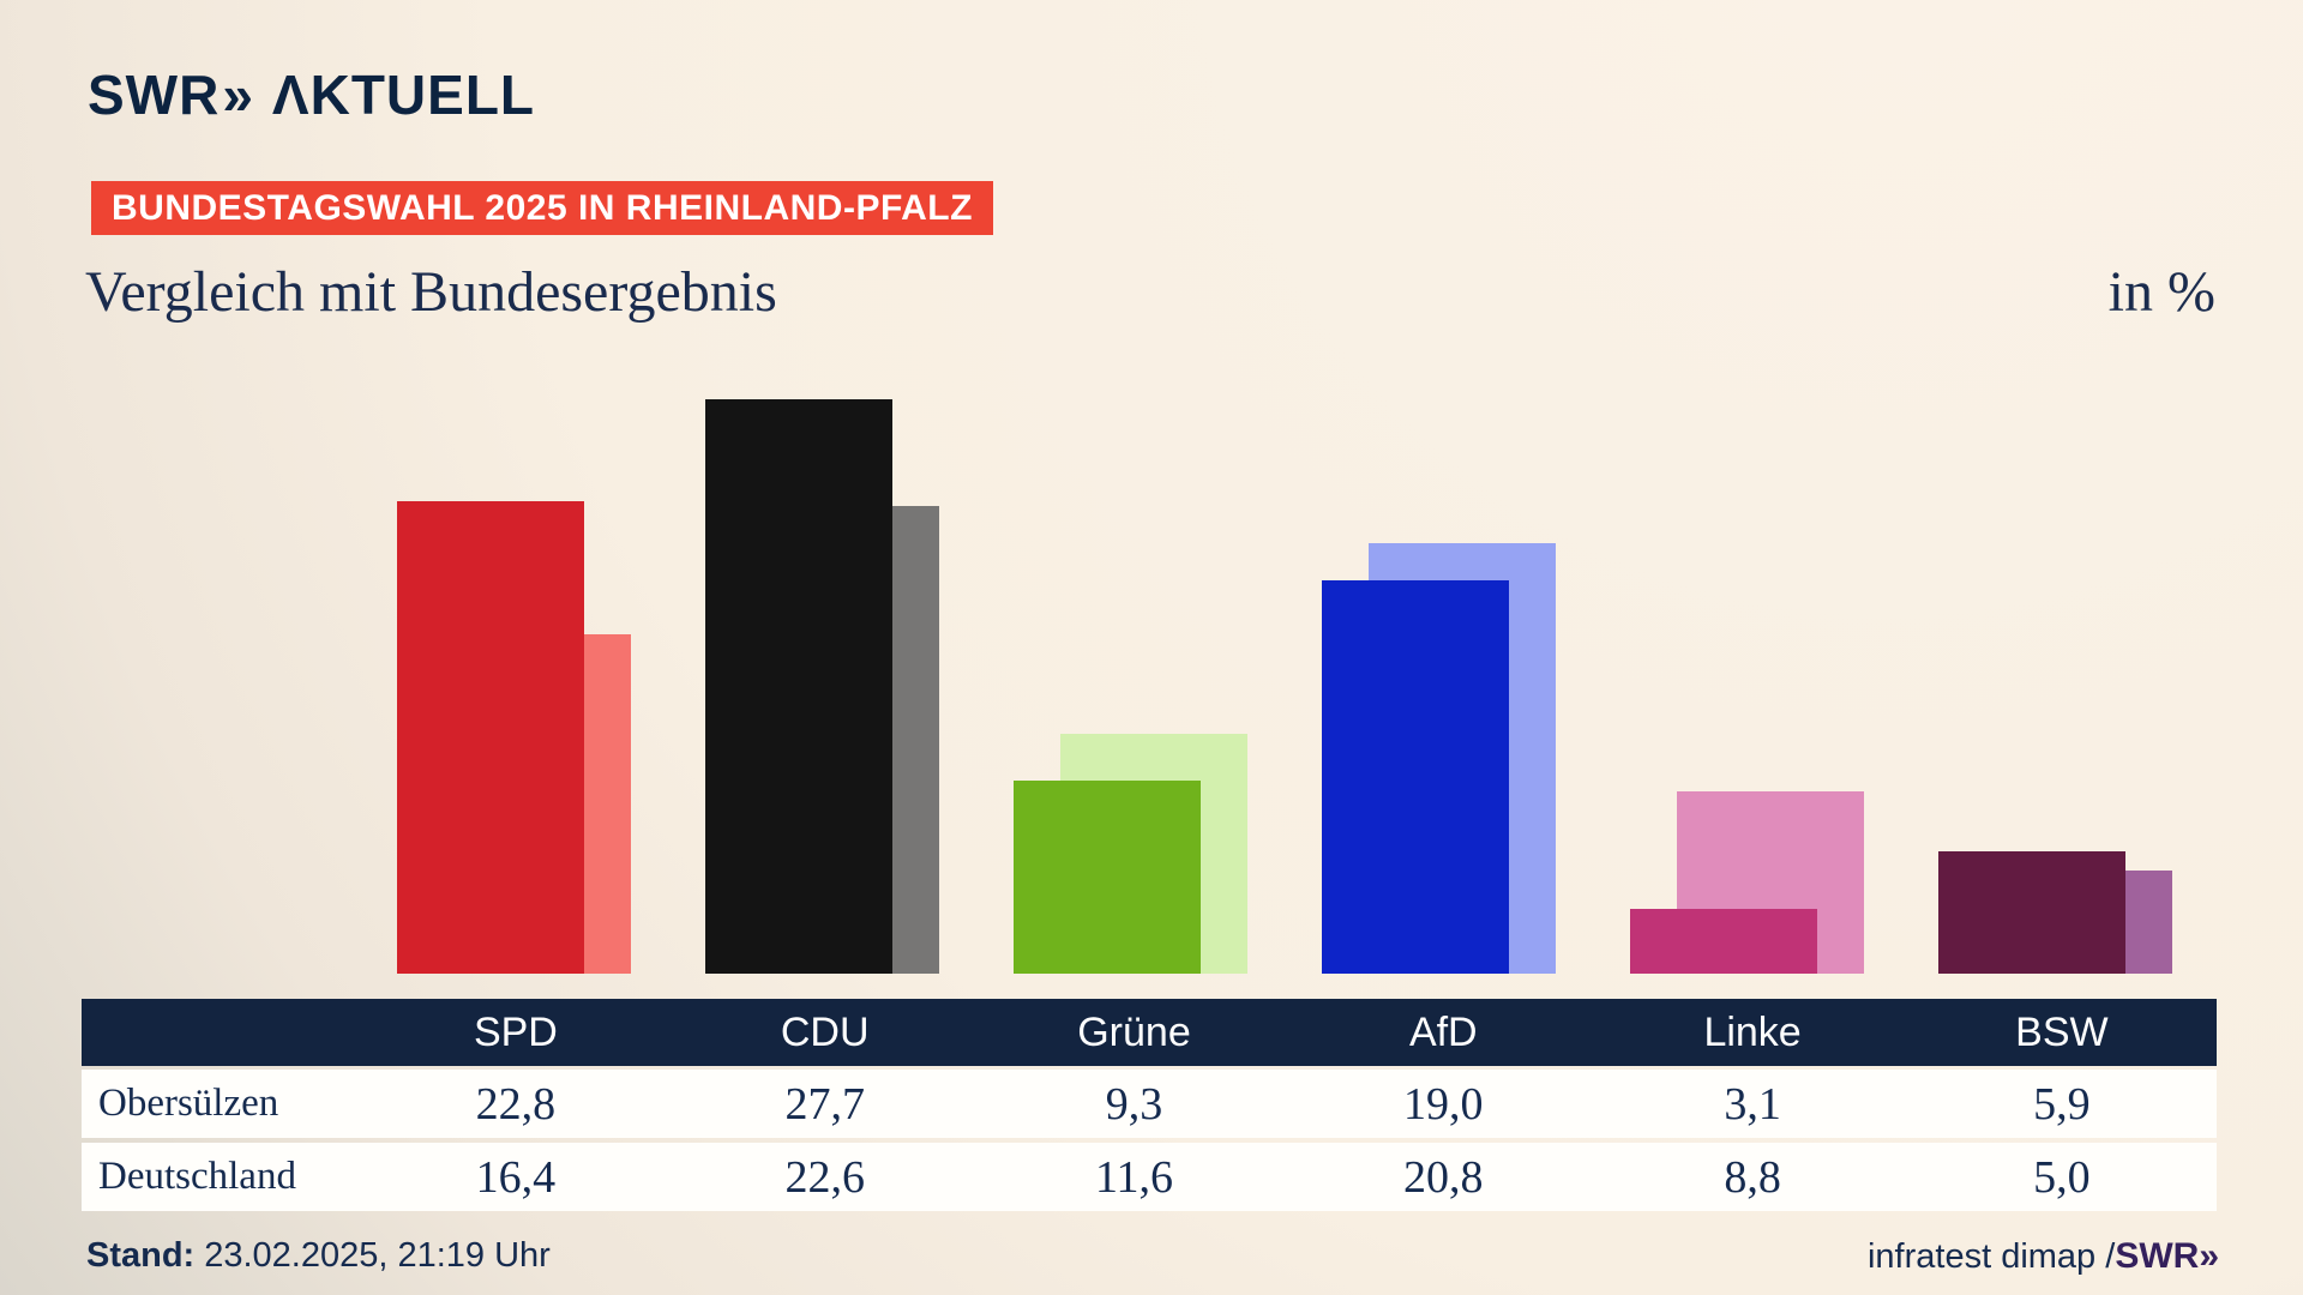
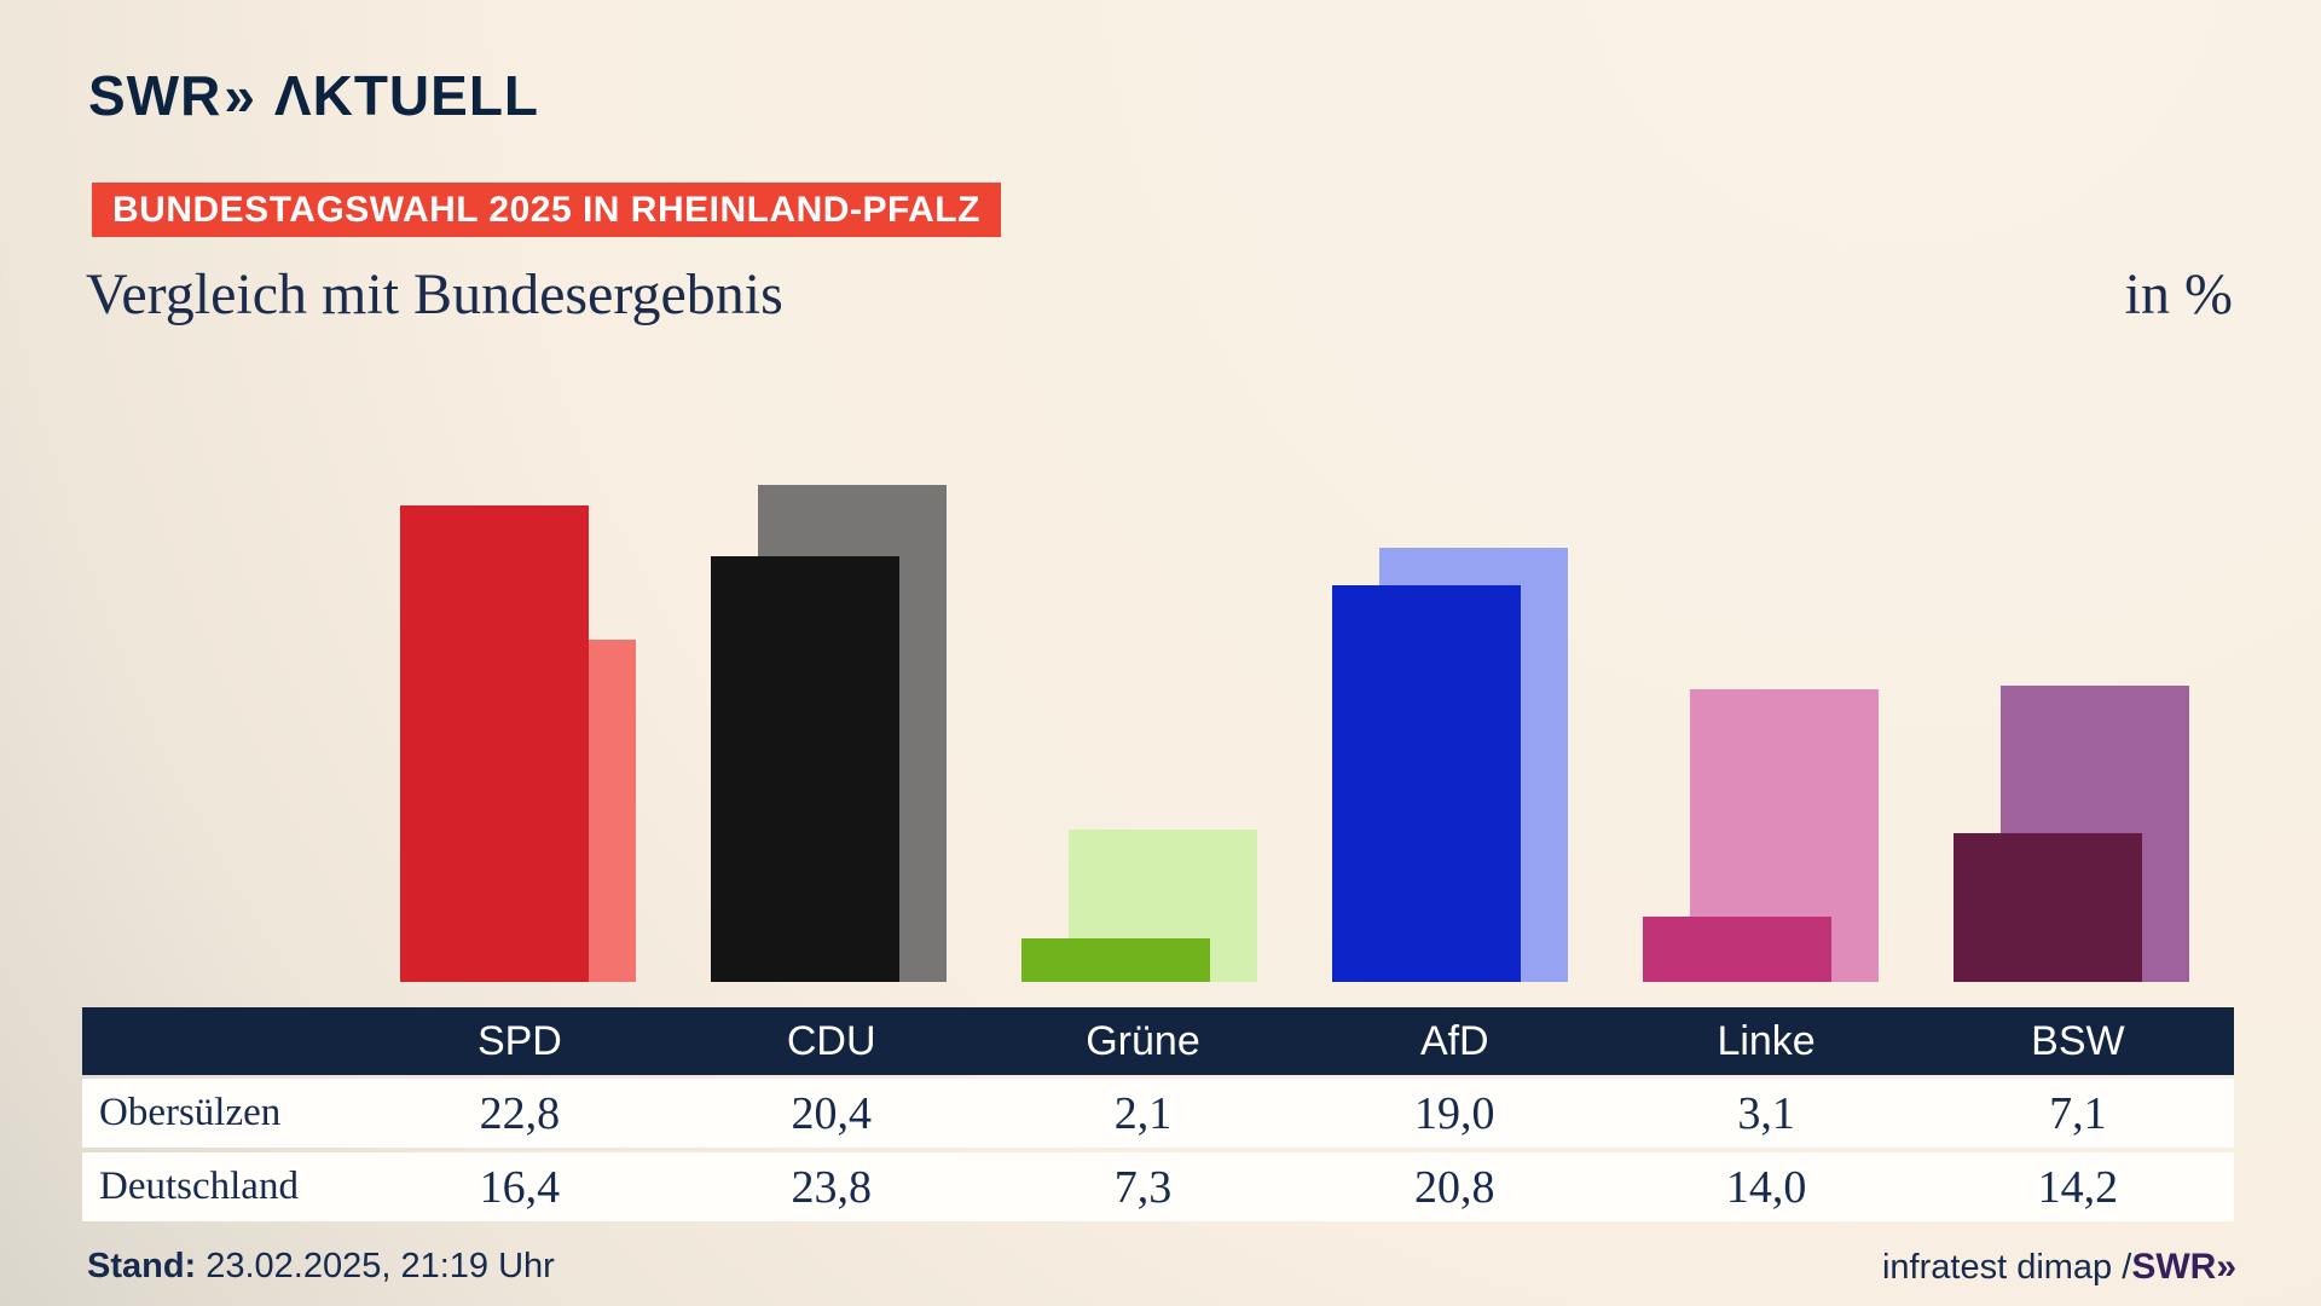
Obersülzen/CDU: 27,7 -> 20,4
Deutschland/CDU: 22,6 -> 23,8
Obersülzen/Grüne: 9,3 -> 2,1
Deutschland/Grüne: 11,6 -> 7,3
Deutschland/Linke: 8,8 -> 14,0
Obersülzen/BSW: 5,9 -> 7,1
Deutschland/BSW: 5,0 -> 14,2
